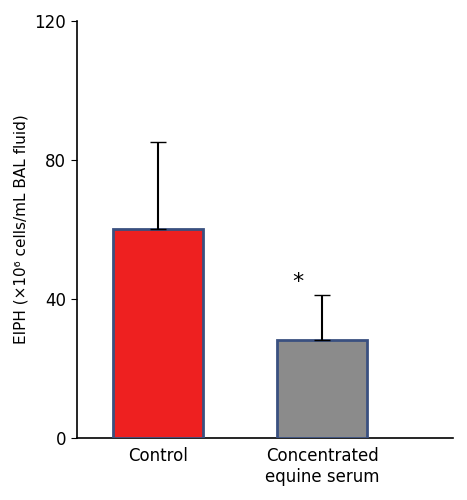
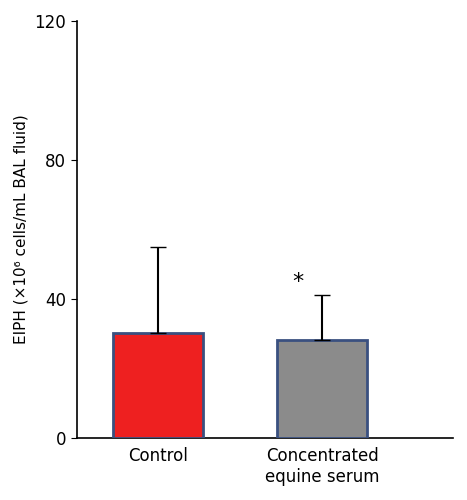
Control: 60 -> 30
